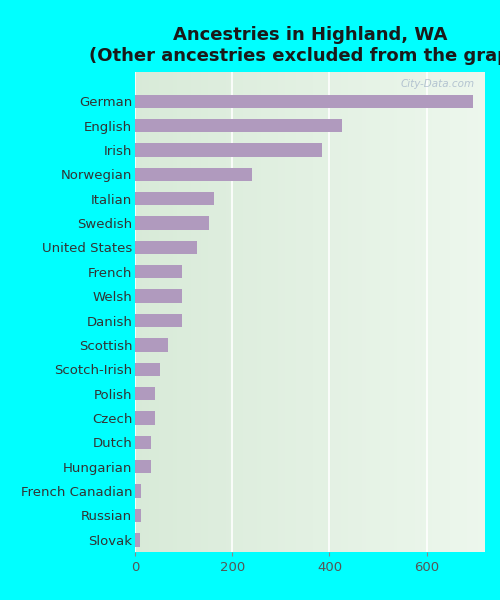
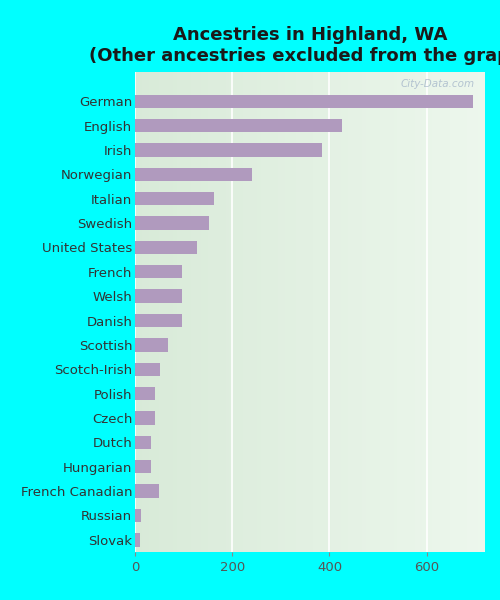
French Canadian: 13 -> 50
